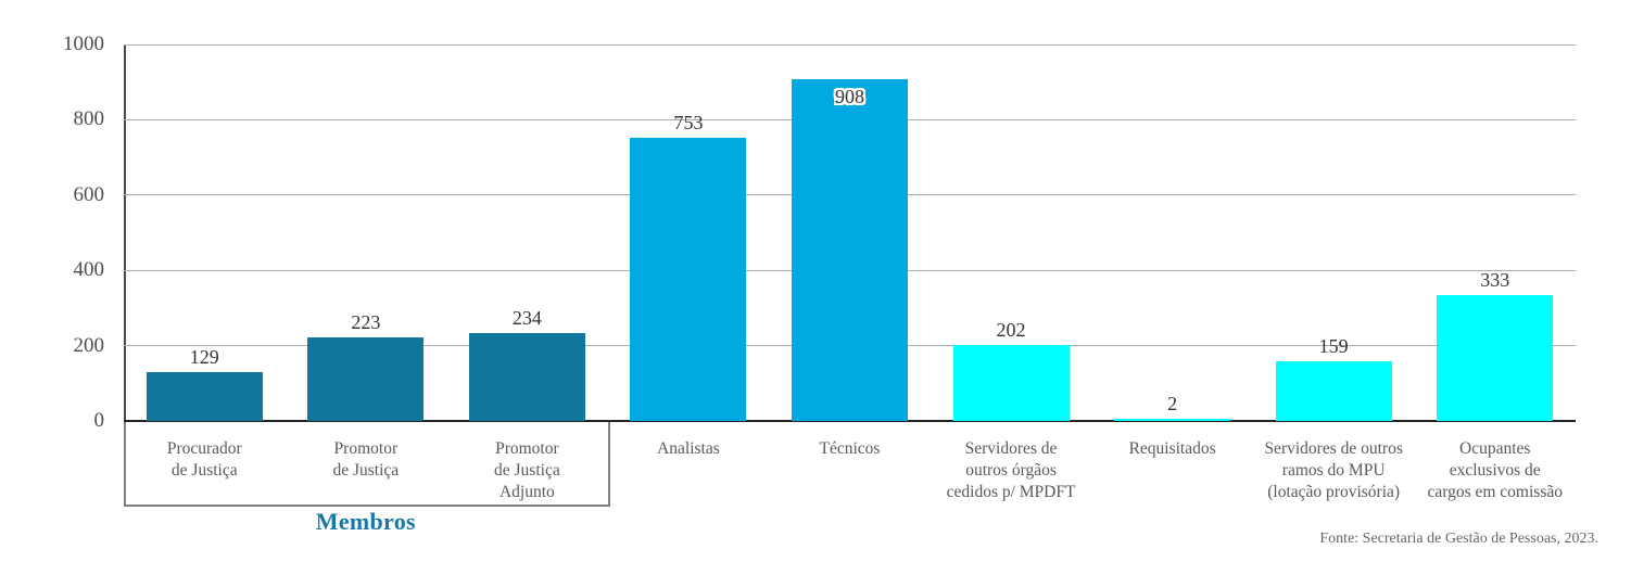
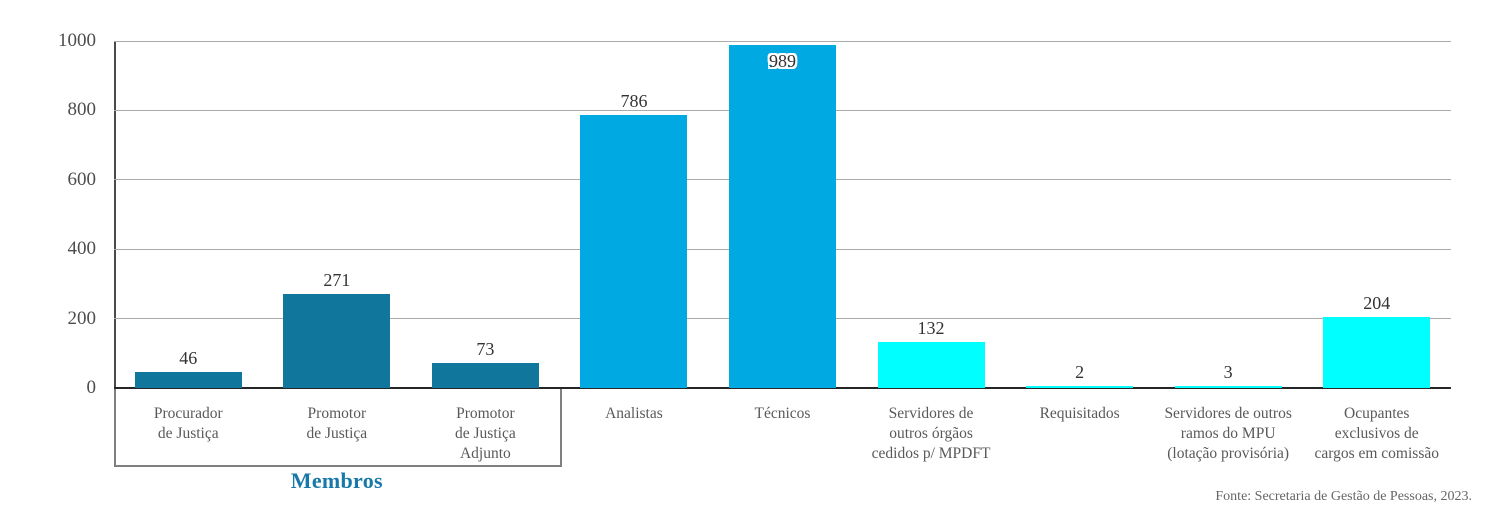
Procurador de Justiça: 129 -> 46
Promotor de Justiça: 223 -> 271
Promotor de Justiça Adjunto: 234 -> 73
Analistas: 753 -> 786
Técnicos: 908 -> 989
Servidores de outros órgãos cedidos p/ MPDFT: 202 -> 132
Servidores de outros ramos do MPU (lotação provisória): 159 -> 3
Ocupantes exclusivos de cargos em comissão: 333 -> 204
